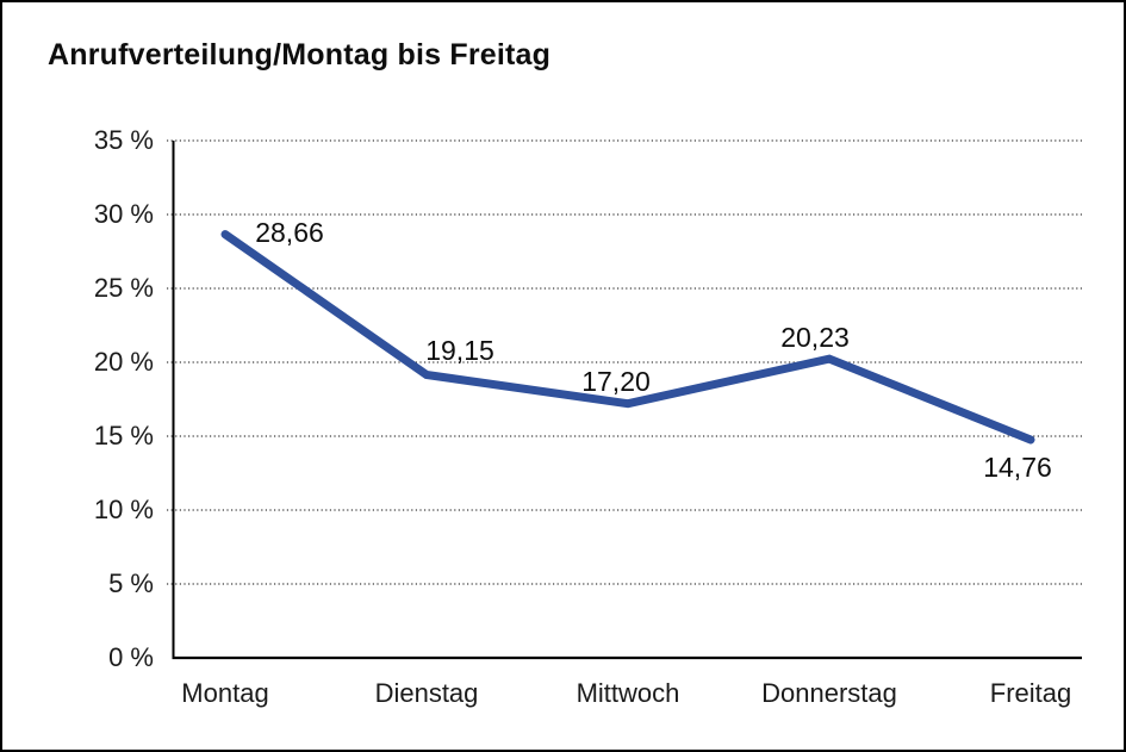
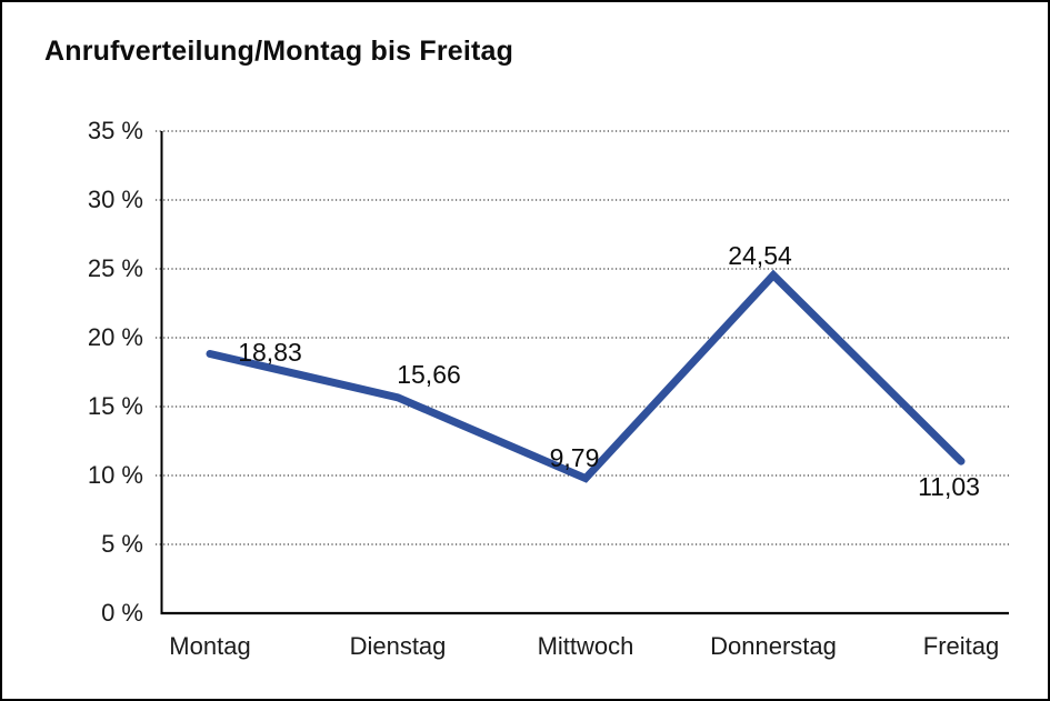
Montag: 28,66 -> 18,83
Dienstag: 19,15 -> 15,66
Mittwoch: 17,20 -> 9,79
Donnerstag: 20,23 -> 24,54
Freitag: 14,76 -> 11,03
